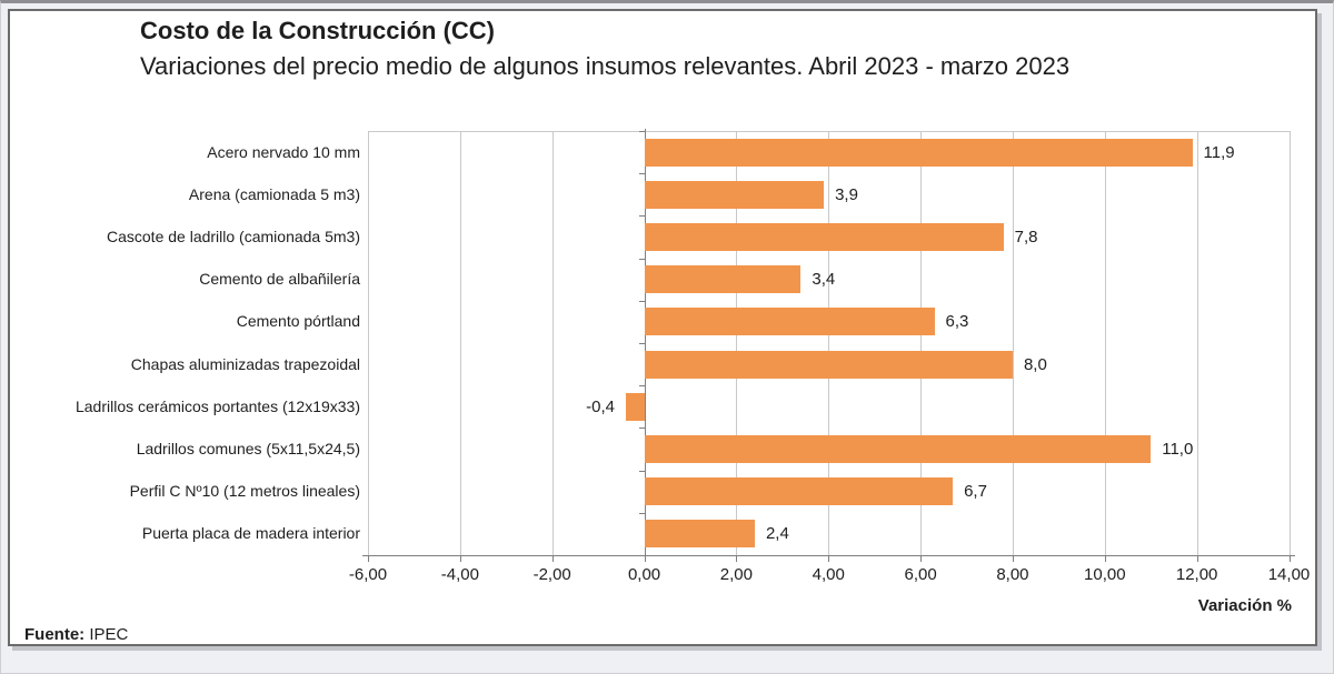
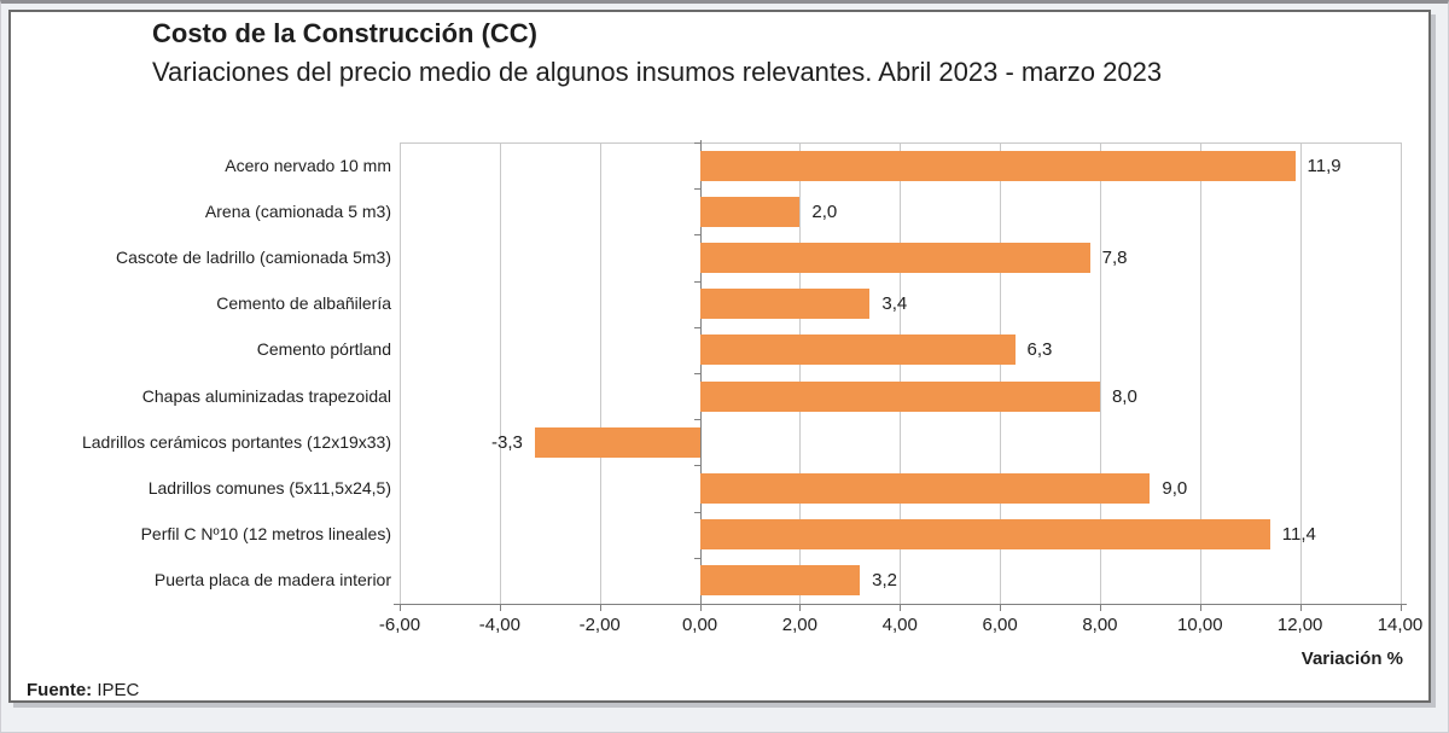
Arena (camionada 5 m3): 3,9 -> 2,0
Ladrillos cerámicos portantes (12x19x33): -0,4 -> -3,3
Ladrillos comunes (5x11,5x24,5): 11,0 -> 9,0
Perfil C Nº10 (12 metros lineales): 6,7 -> 11,4
Puerta placa de madera interior: 2,4 -> 3,2
